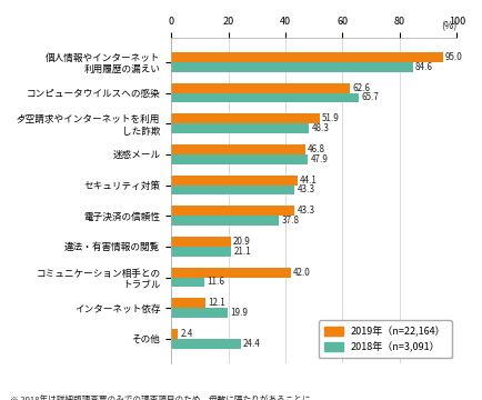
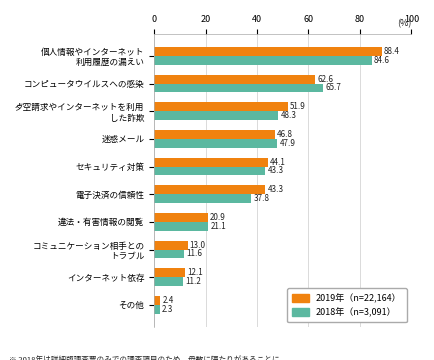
2019年（n=22,164）/個人情報やインターネット 利用履歴の漏えい: 95.0 -> 88.4
2019年（n=22,164）/コミュニケーション相手との トラブル: 42.0 -> 13.0
2018年（n=3,091）/インターネット依存: 19.9 -> 11.2
2018年（n=3,091）/その他: 24.4 -> 2.3
